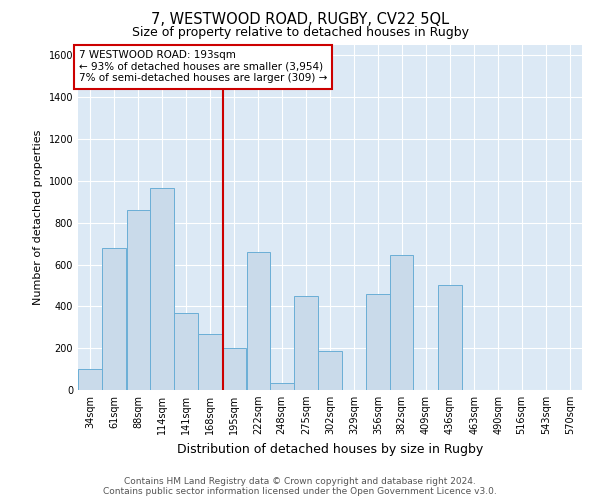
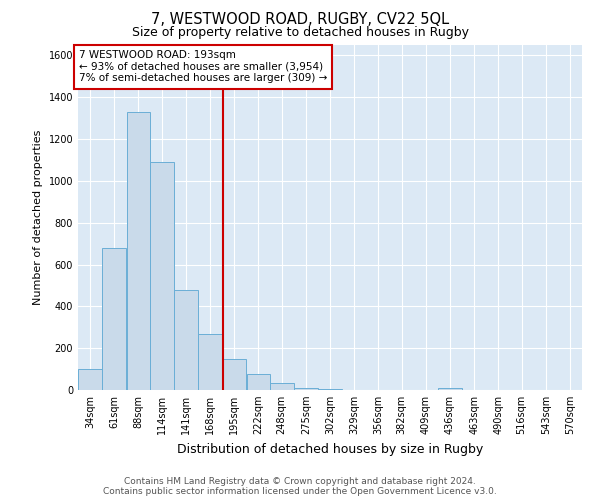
88sqm: 860 -> 1330
114sqm: 965 -> 1090
141sqm: 370 -> 480
195sqm: 200 -> 150
222sqm: 660 -> 75
275sqm: 450 -> 10
302sqm: 185 -> 5
356sqm: 460 -> 1
382sqm: 645 -> 1
436sqm: 500 -> 10
